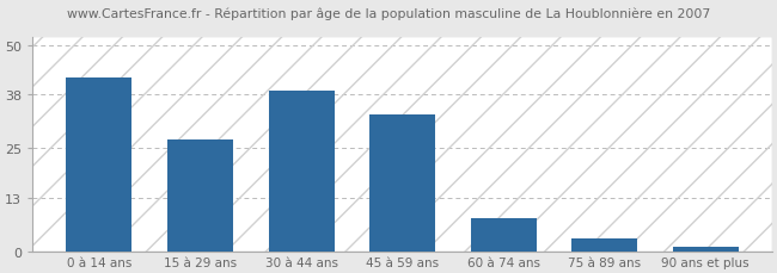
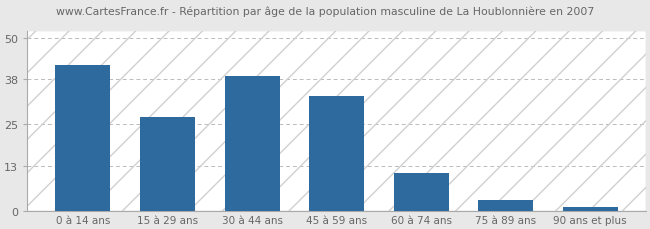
60 à 74 ans: 8 -> 11
